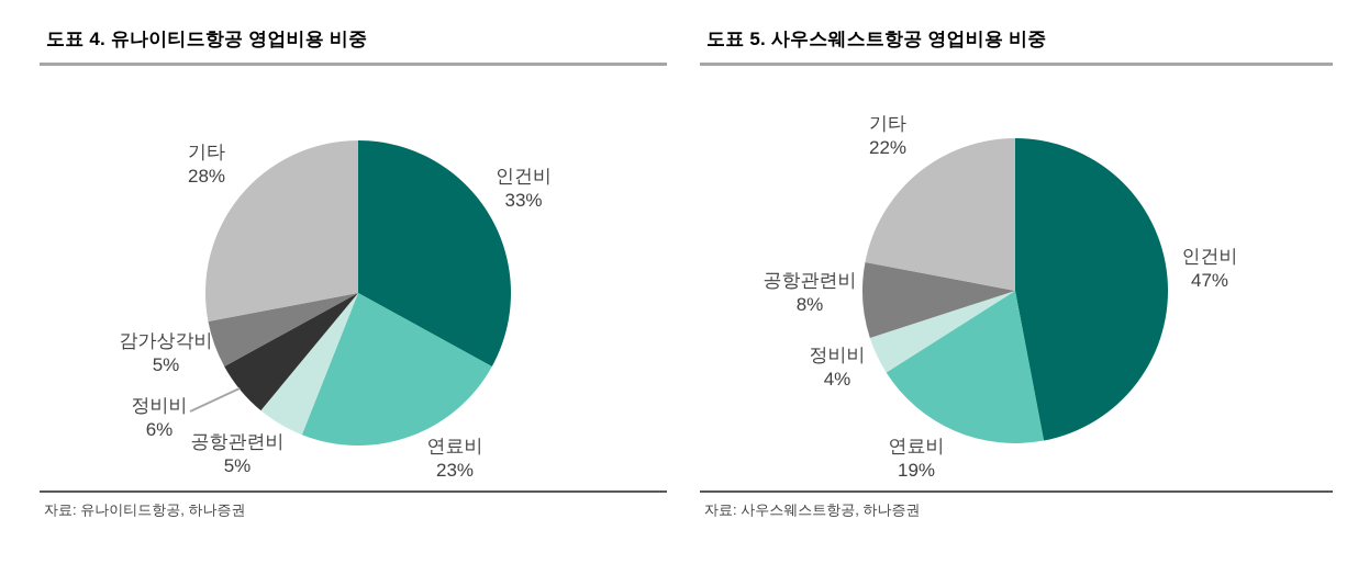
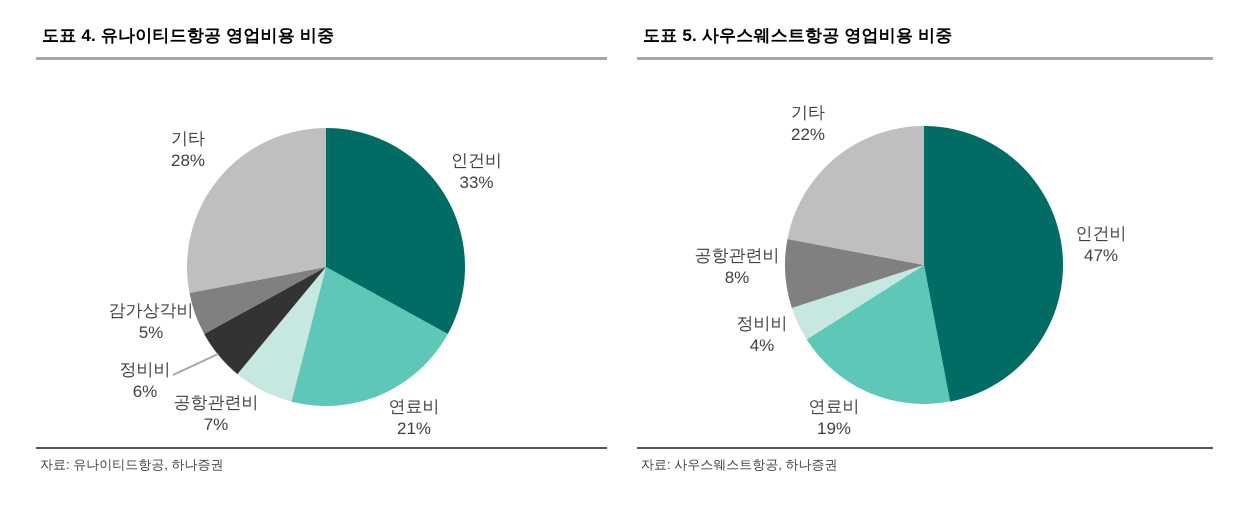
도표 4. 유나이티드항공 영업비용 비중/연료비: 23% -> 21%
도표 4. 유나이티드항공 영업비용 비중/공항관련비: 5% -> 7%
